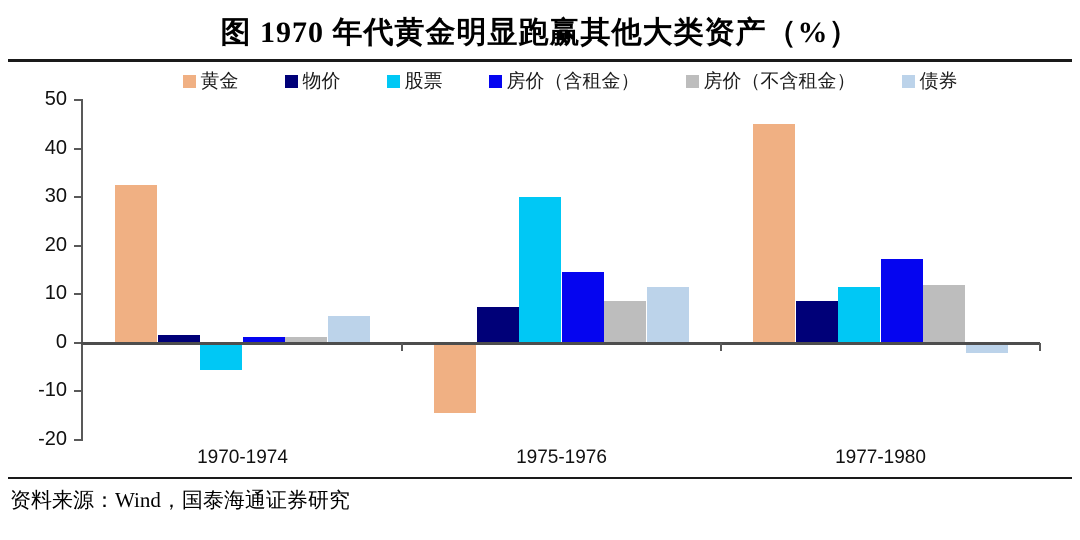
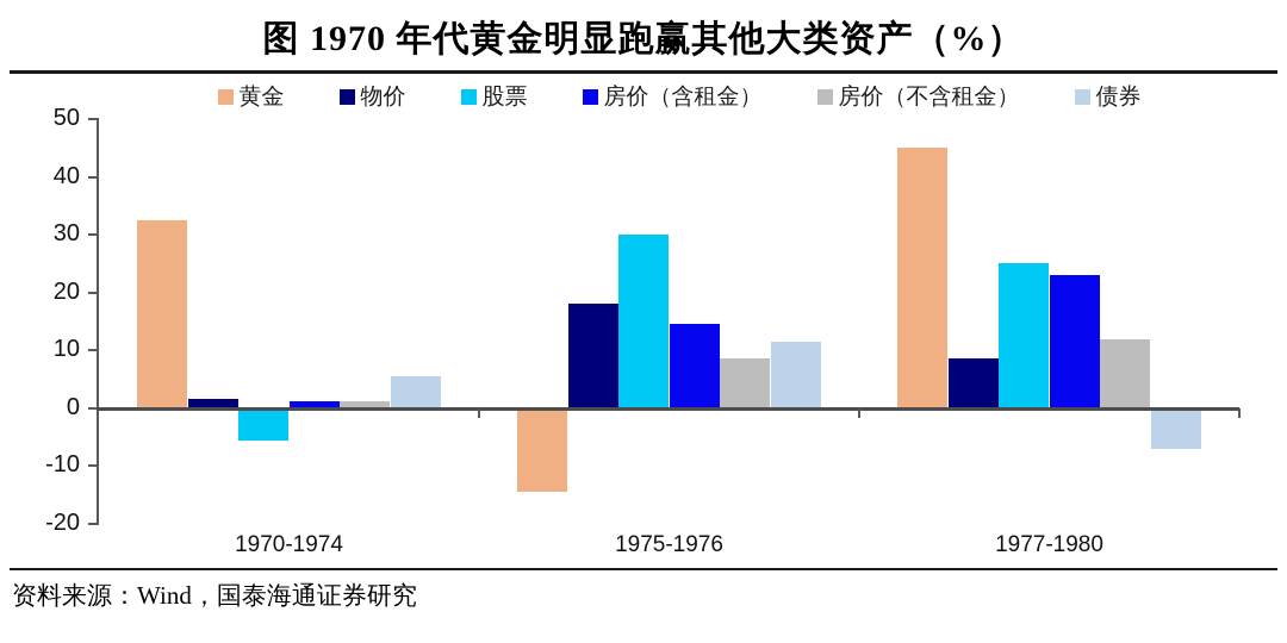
物价/1975-1976: 7 -> 18
股票/1977-1980: 12 -> 25
房价（含租金）/1977-1980: 17 -> 23
债券/1977-1980: -2 -> -7
